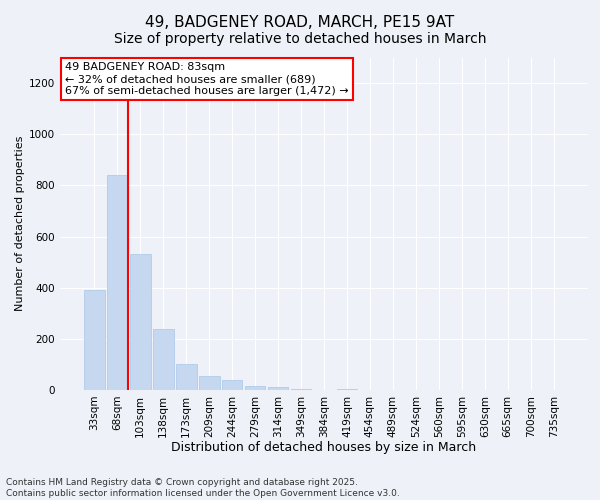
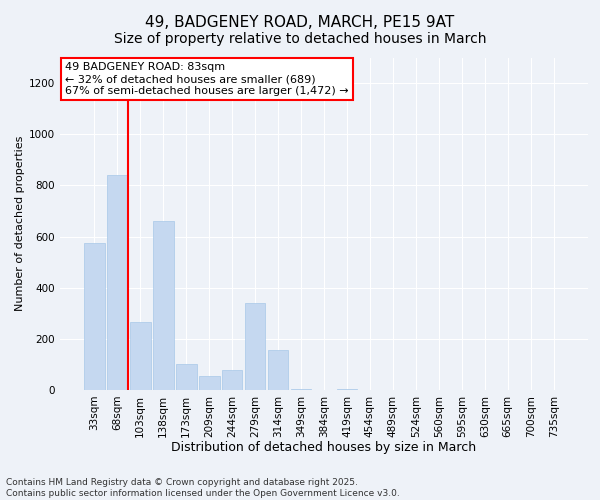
33sqm: 390 -> 575
103sqm: 530 -> 265
138sqm: 240 -> 660
244sqm: 40 -> 80
279sqm: 15 -> 340
314sqm: 10 -> 155
